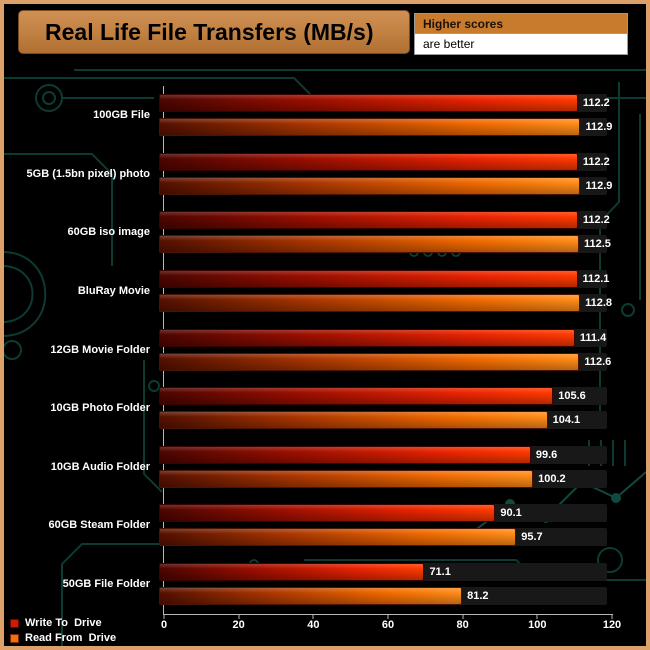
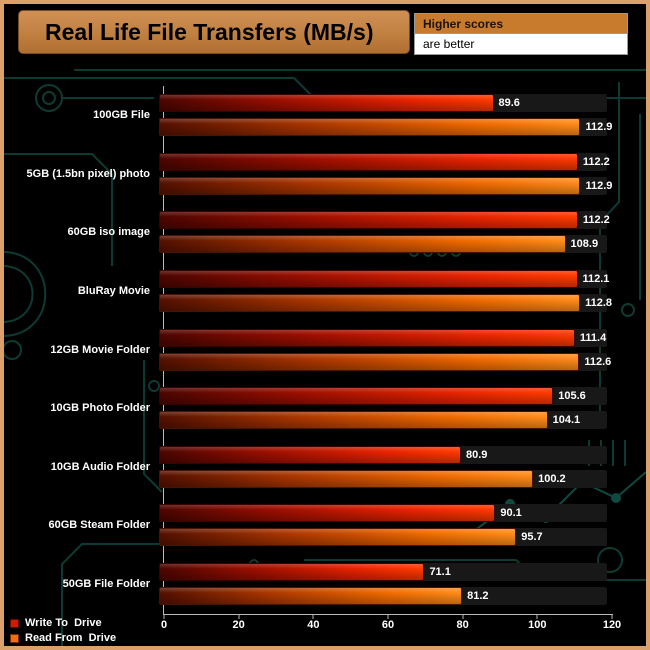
Write To Drive/100GB File: 112.2 -> 89.6
Read From Drive/60GB iso image: 112.5 -> 108.9
Write To Drive/10GB Audio Folder: 99.6 -> 80.9
